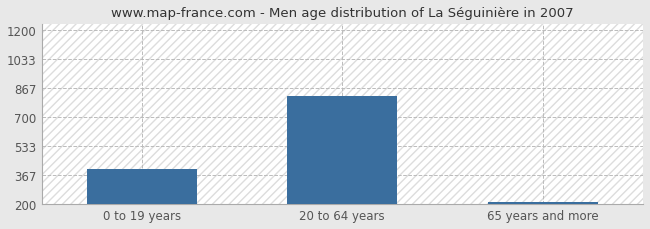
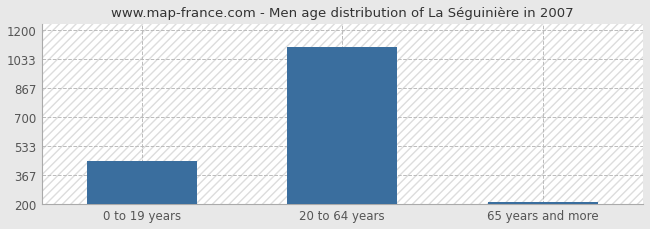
0 to 19 years: 400 -> 450
20 to 64 years: 820 -> 1100
